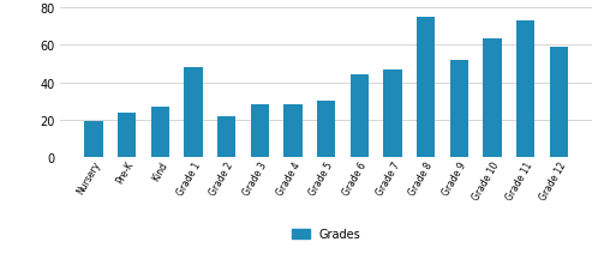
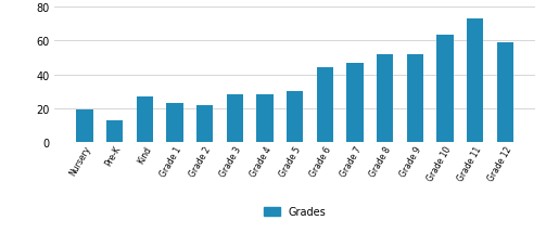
Pre-K: 24 -> 13
Grade 1: 48 -> 23
Grade 8: 75 -> 52
